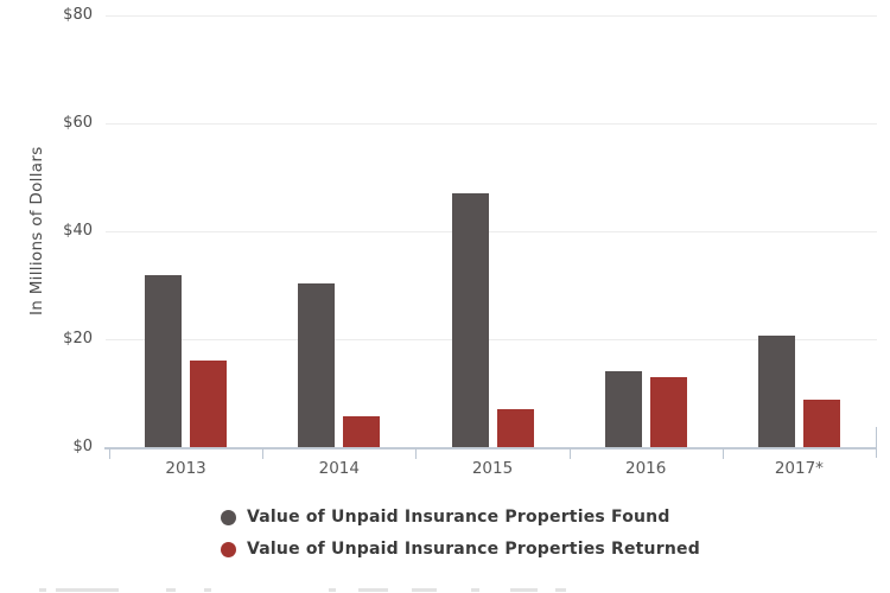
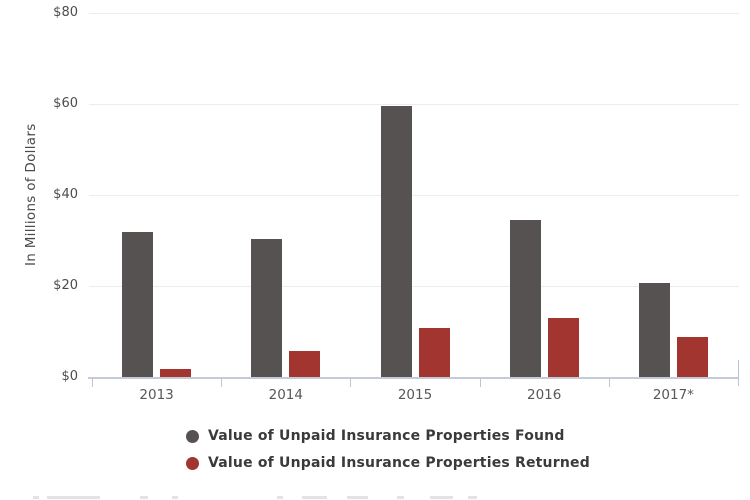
Value of Unpaid Insurance Properties Returned/2013: $16 -> $2
Value of Unpaid Insurance Properties Found/2015: $47 -> $60
Value of Unpaid Insurance Properties Returned/2015: $7 -> $11
Value of Unpaid Insurance Properties Found/2016: $14 -> $34
